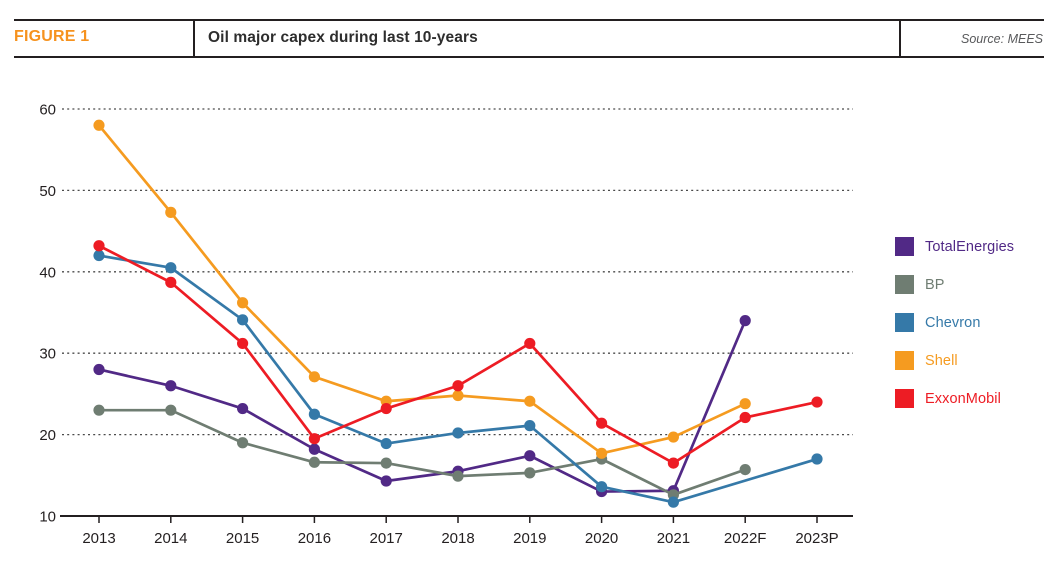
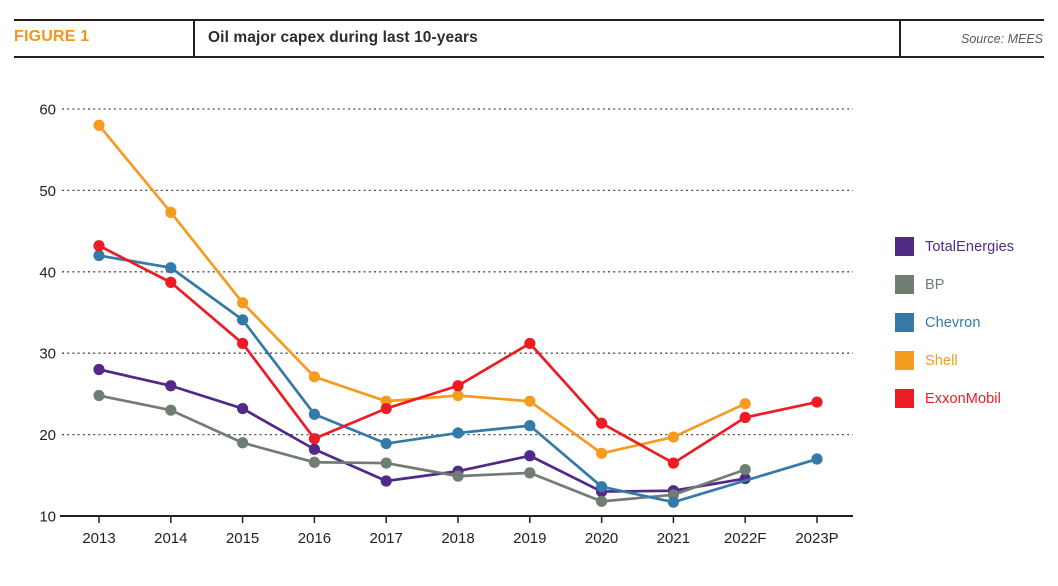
BP/2013: 23 -> 25
BP/2020: 17 -> 12
TotalEnergies/2022F: 34 -> 15
